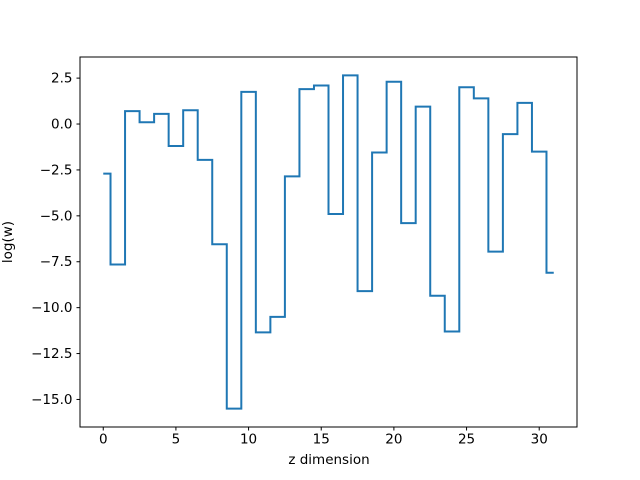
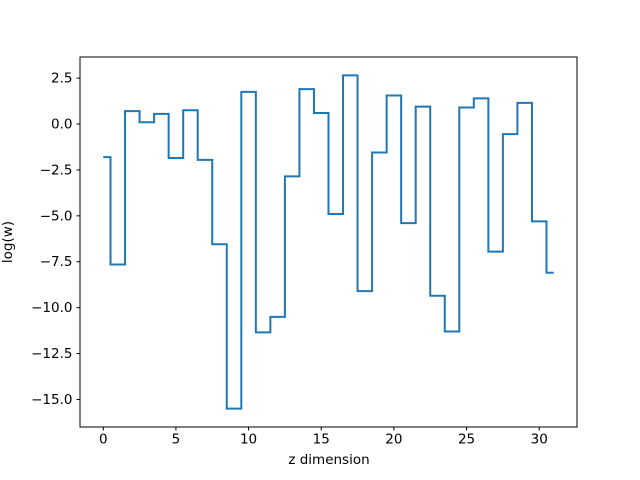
0: -2.7 -> -1.8
5: -1.2 -> -1.9
15: 2.1 -> 0.6
20: 2.3 -> 1.6
25: 2.0 -> 0.9
30: -1.5 -> -5.3
